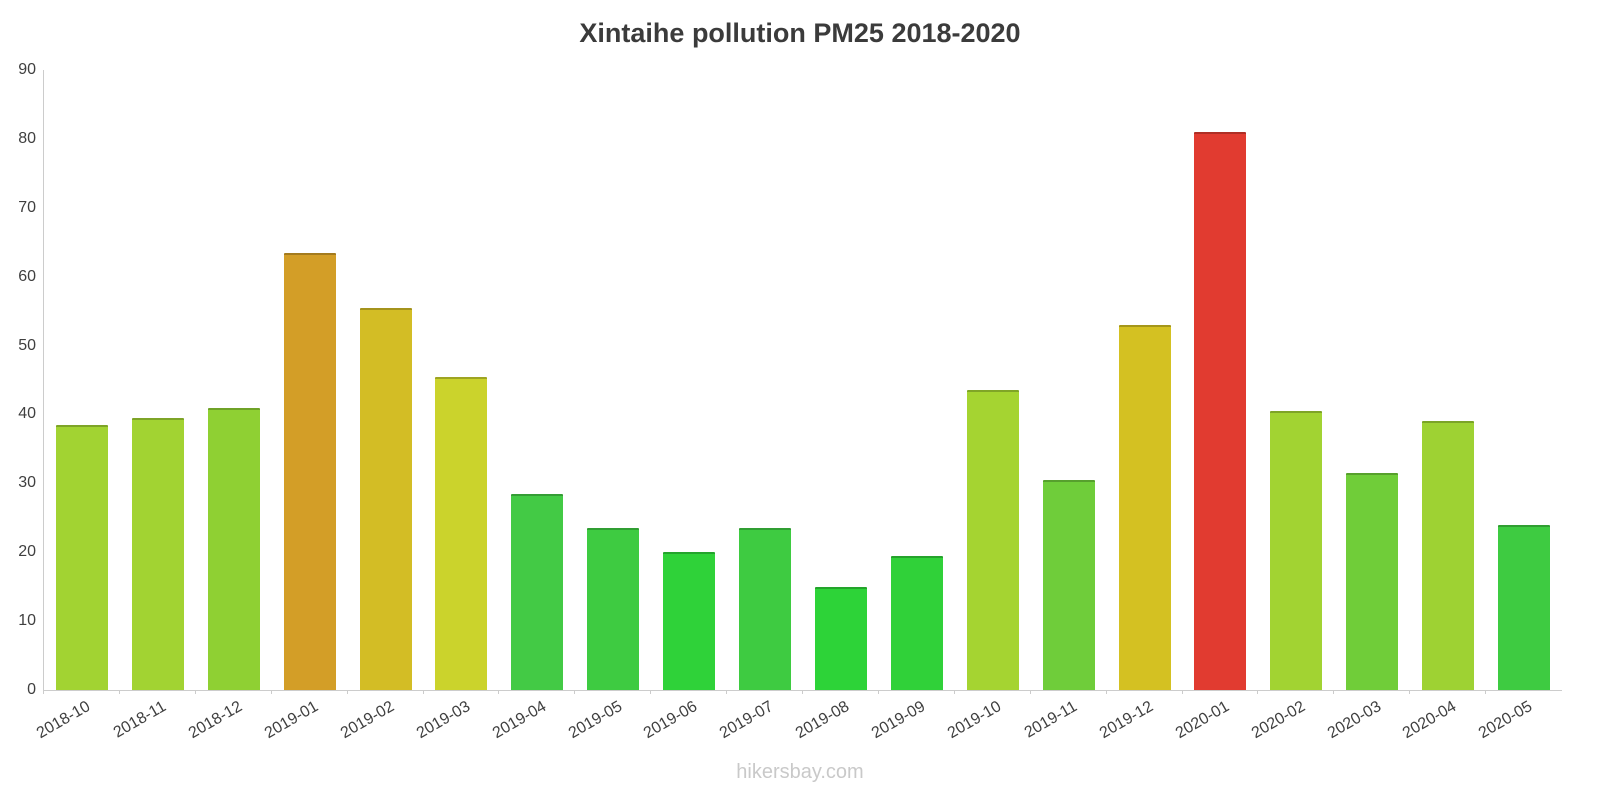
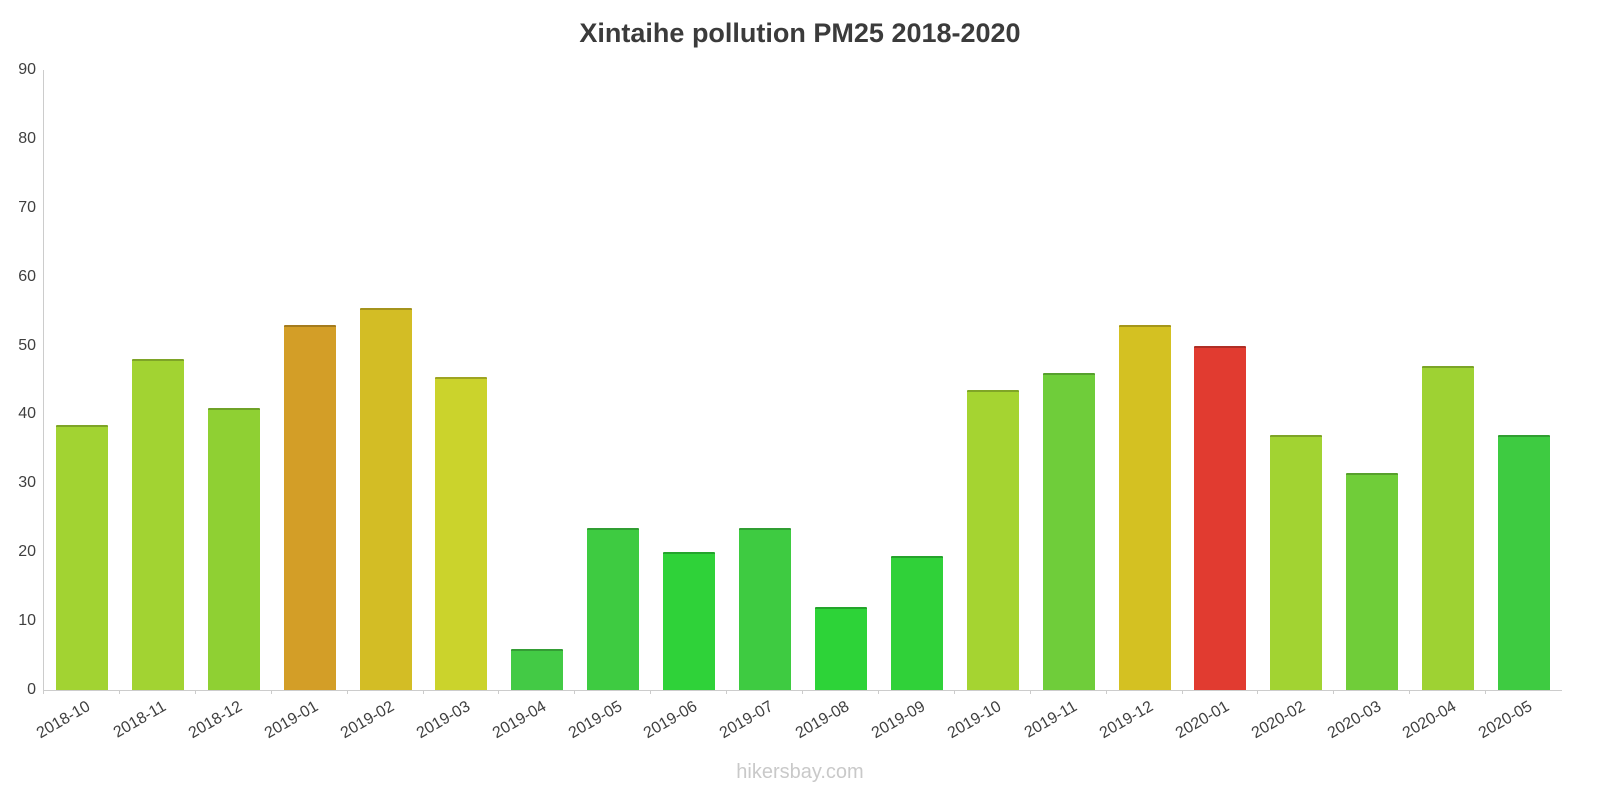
2018-11: 40 -> 48
2019-01: 64 -> 53
2019-04: 28 -> 6
2019-08: 15 -> 12
2019-11: 30 -> 46
2020-01: 81 -> 50
2020-02: 40 -> 37
2020-04: 39 -> 47
2020-05: 24 -> 37
